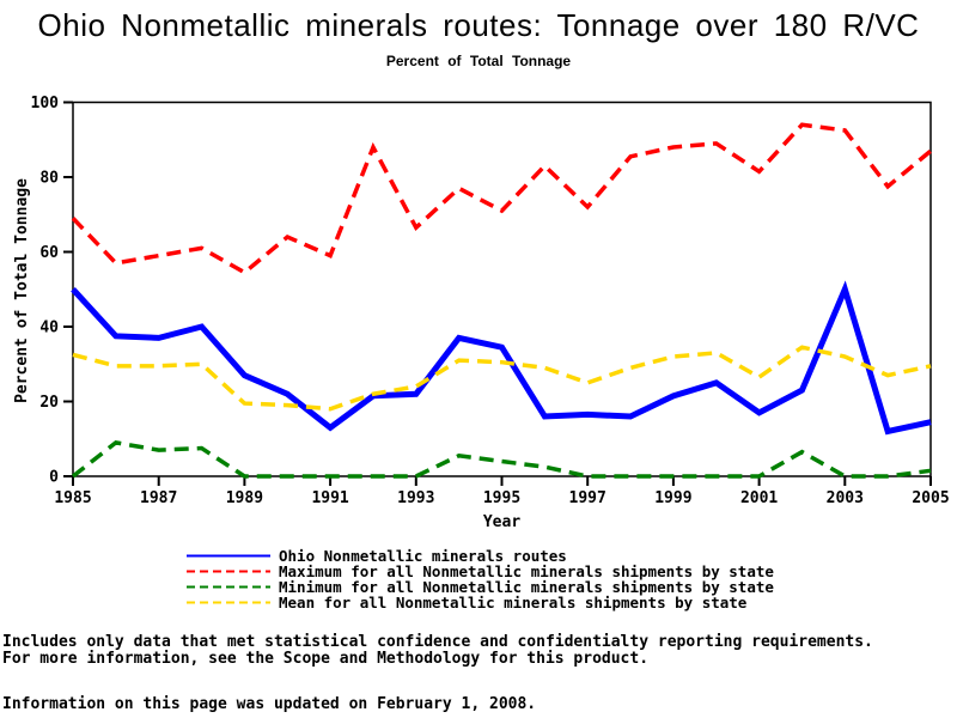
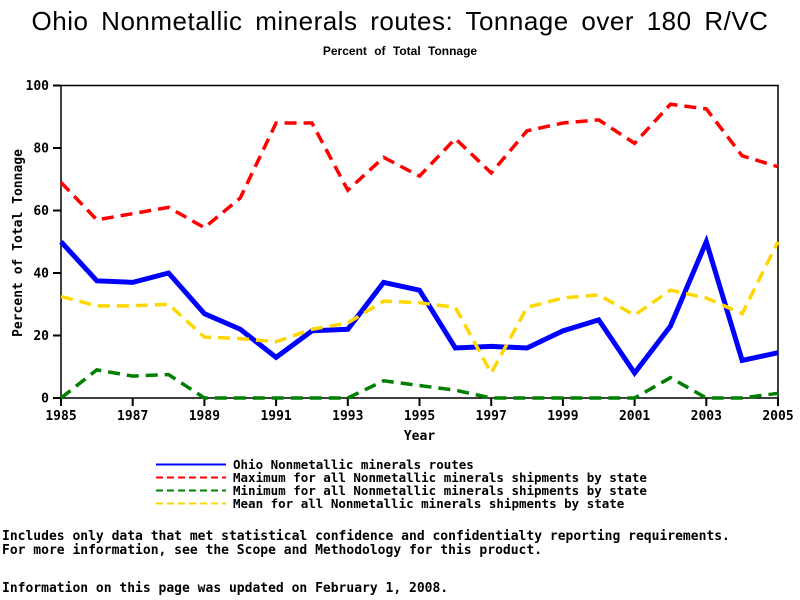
Maximum for all Nonmetallic minerals shipments by state/1991: 59 -> 88
Mean for all Nonmetallic minerals shipments by state/1997: 25 -> 8
Ohio Nonmetallic minerals routes/2001: 17 -> 8
Maximum for all Nonmetallic minerals shipments by state/2005: 87 -> 74
Mean for all Nonmetallic minerals shipments by state/2005: 30 -> 50
